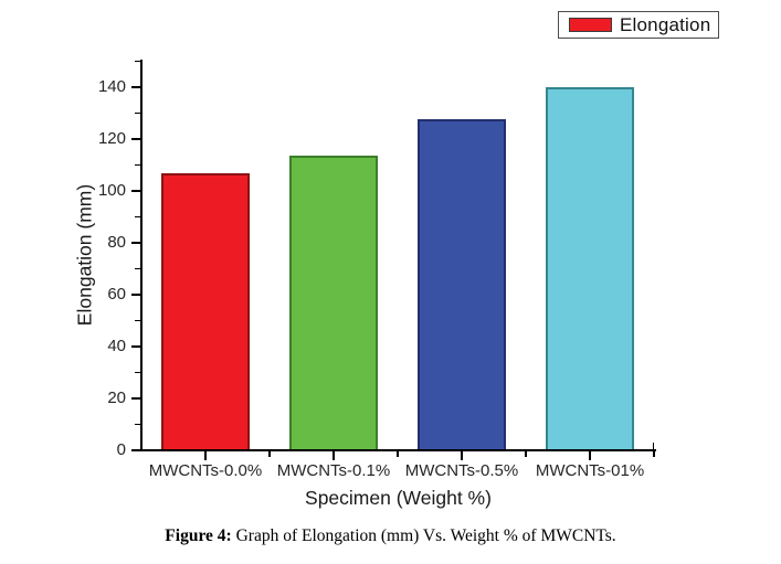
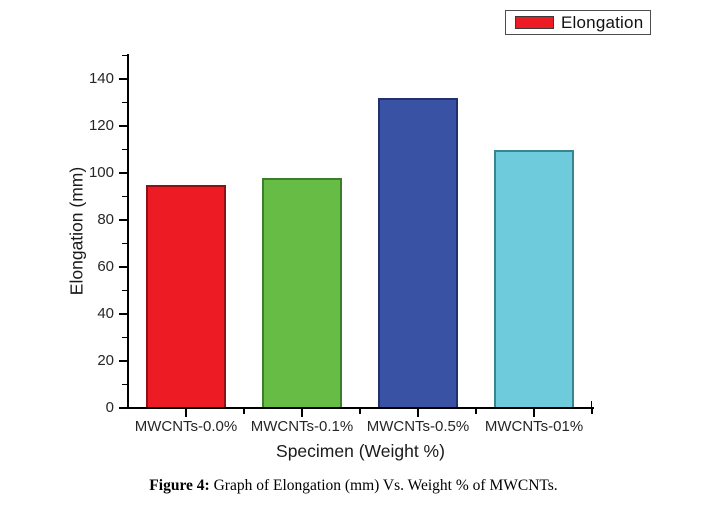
MWCNTs-0.0%: 107 -> 95
MWCNTs-0.1%: 114 -> 98
MWCNTs-0.5%: 128 -> 132
MWCNTs-01%: 140 -> 110
